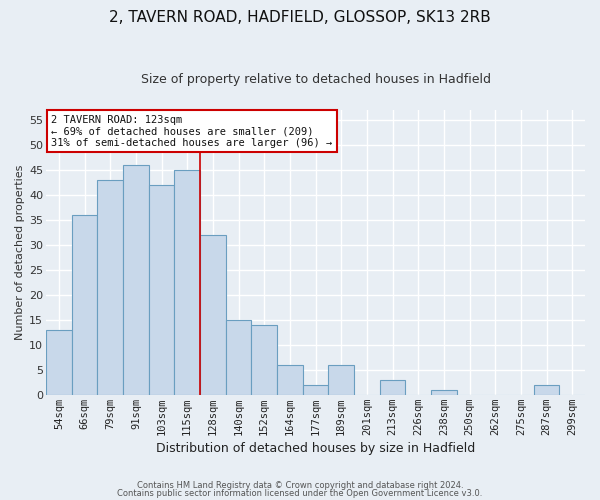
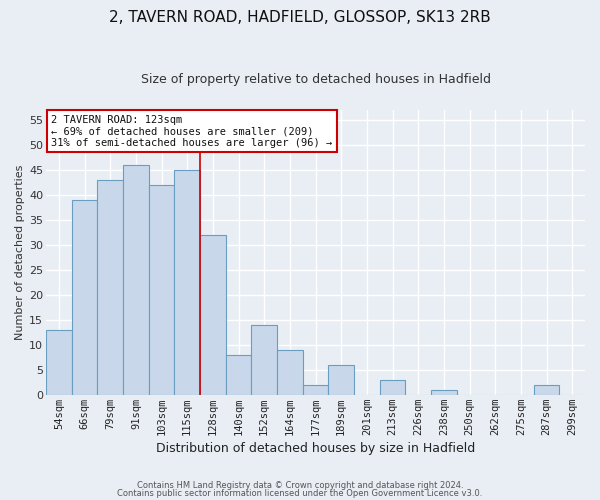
66sqm: 36 -> 39
140sqm: 15 -> 8
164sqm: 6 -> 9
